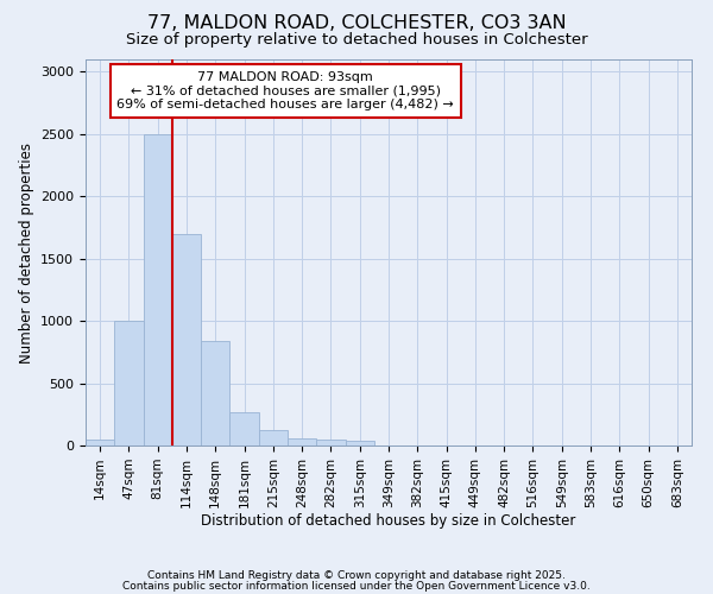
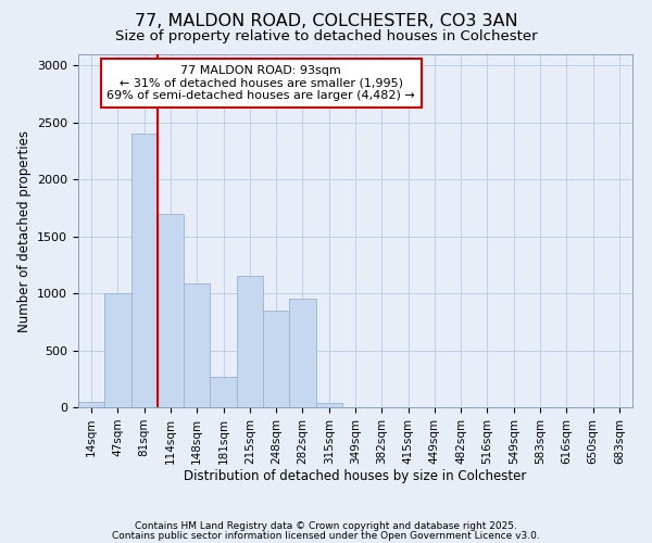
81sqm: 2500 -> 2400
148sqm: 840 -> 1090
215sqm: 120 -> 1150
248sqm: 60 -> 850
282sqm: 40 -> 950
